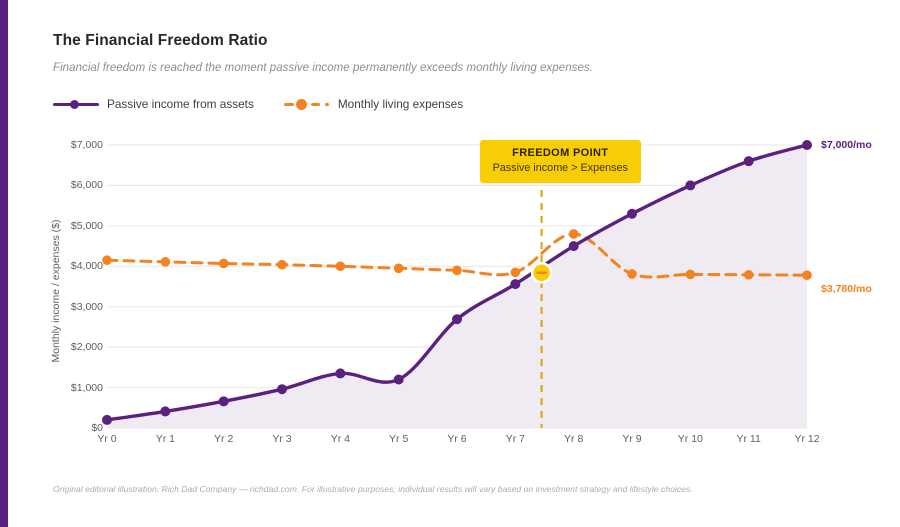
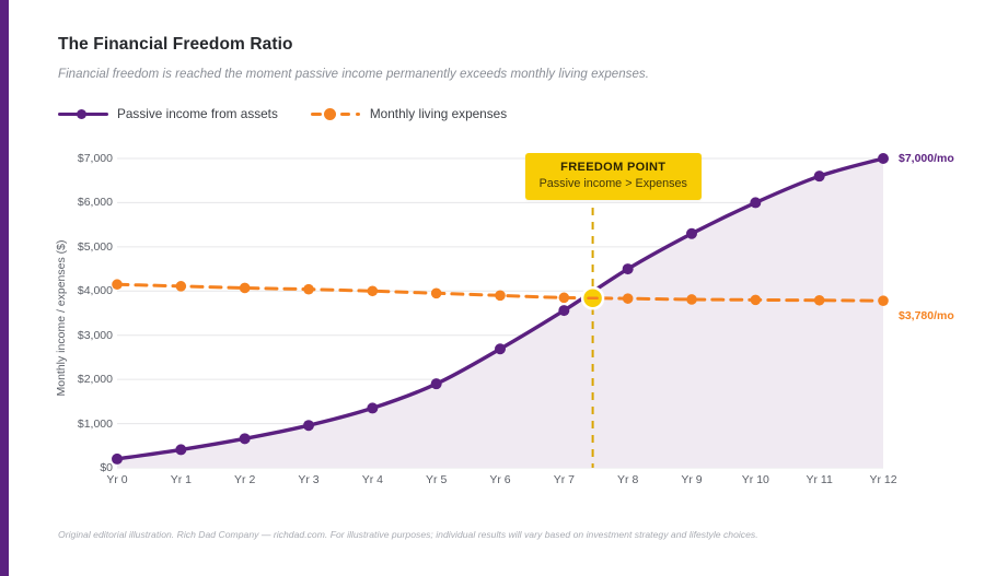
Passive income from assets/Yr 5: $1200 -> $1900
Monthly living expenses/Yr 8: $4800 -> $3800
